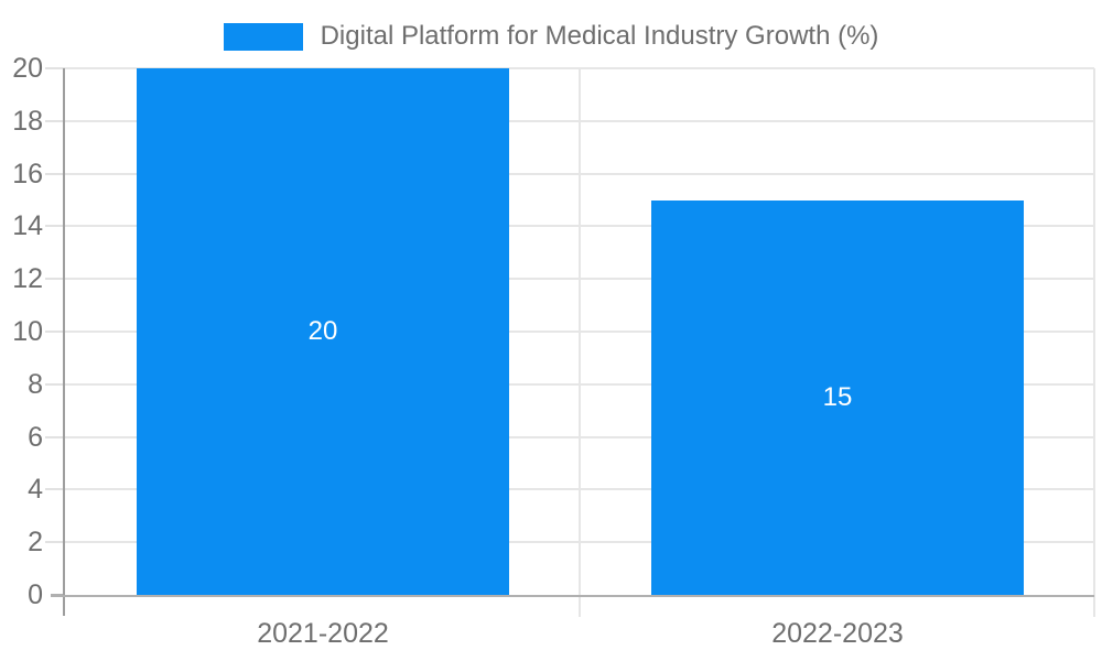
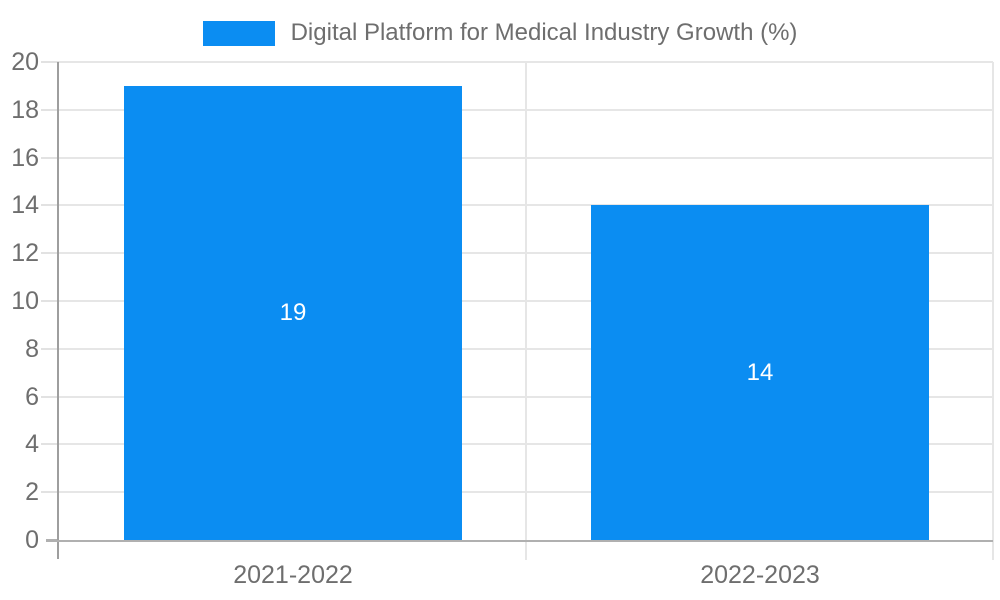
2021-2022: 20 -> 19
2022-2023: 15 -> 14
